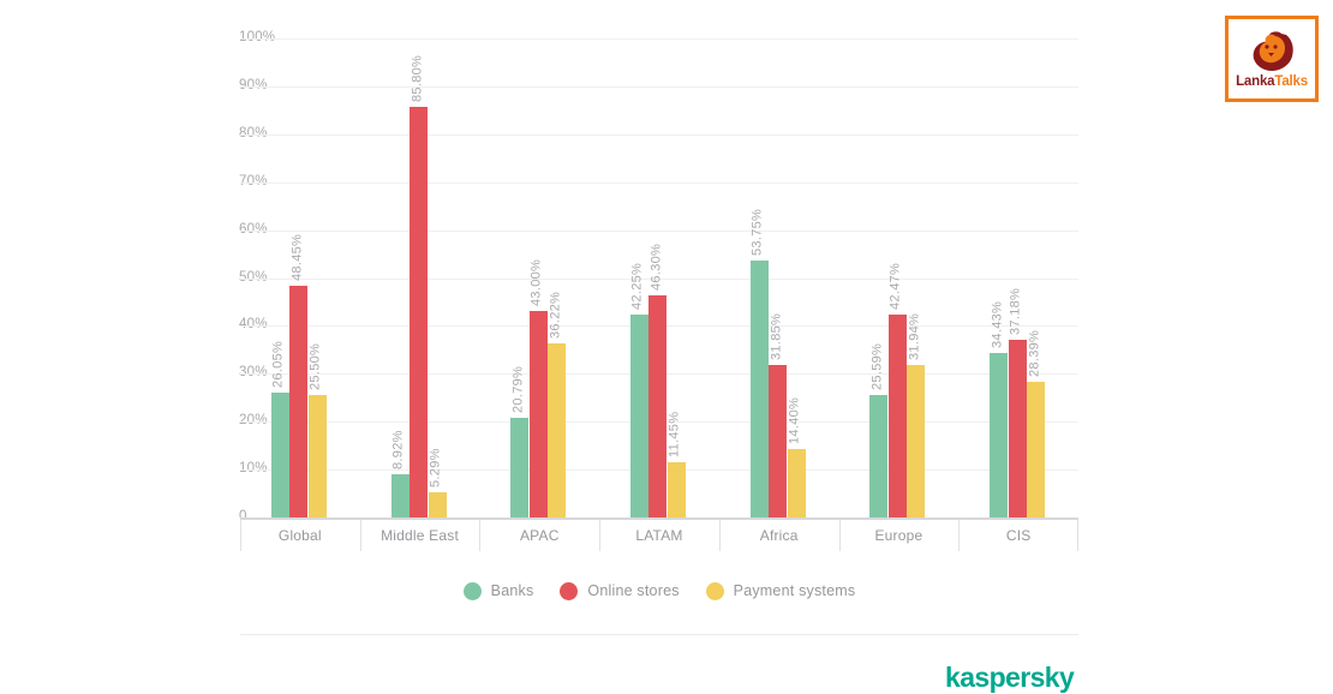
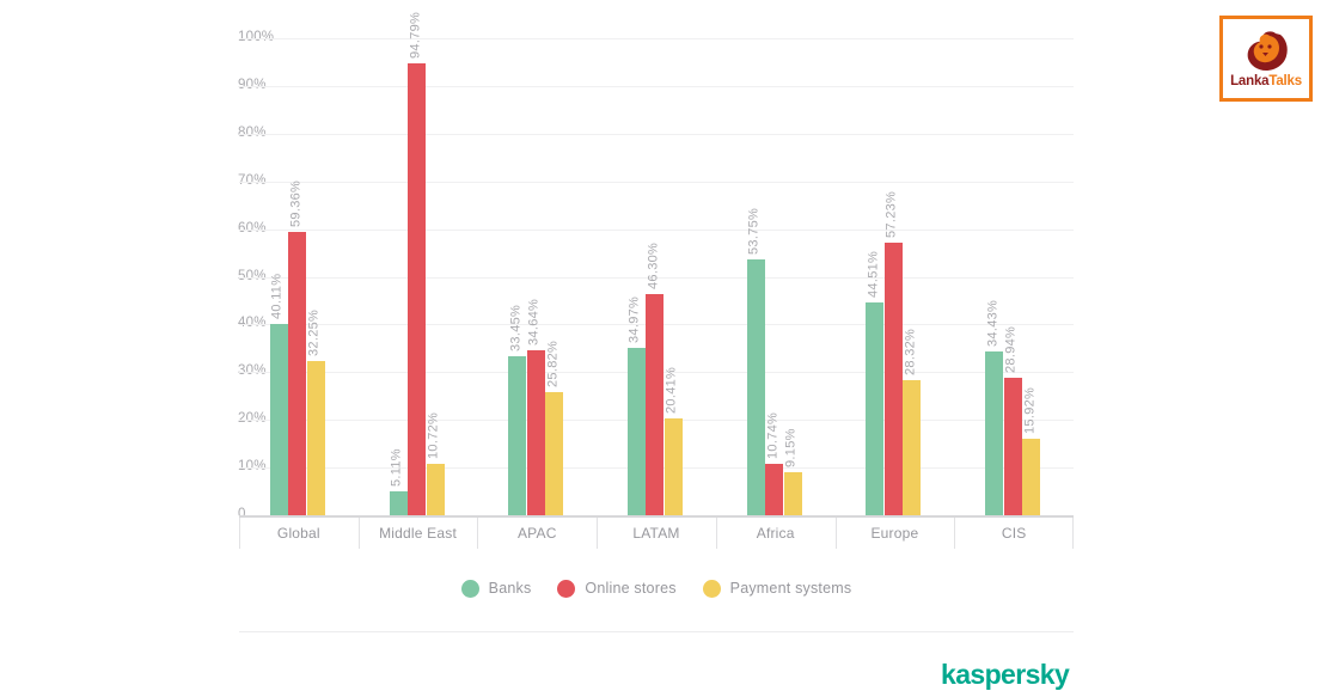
Banks/Global: 26.05% -> 40.11%
Online stores/Global: 48.45% -> 59.36%
Payment systems/Global: 25.50% -> 32.25%
Banks/Middle East: 8.92% -> 5.11%
Online stores/Middle East: 85.80% -> 94.79%
Payment systems/Middle East: 5.29% -> 10.72%
Banks/APAC: 20.79% -> 33.45%
Online stores/APAC: 43.00% -> 34.64%
Payment systems/APAC: 36.22% -> 25.82%
Banks/LATAM: 42.25% -> 34.97%
Payment systems/LATAM: 11.45% -> 20.41%
Online stores/Africa: 31.85% -> 10.74%
Payment systems/Africa: 14.40% -> 9.15%
Banks/Europe: 25.59% -> 44.51%
Online stores/Europe: 42.47% -> 57.23%
Payment systems/Europe: 31.94% -> 28.32%
Online stores/CIS: 37.18% -> 28.94%
Payment systems/CIS: 28.39% -> 15.92%
